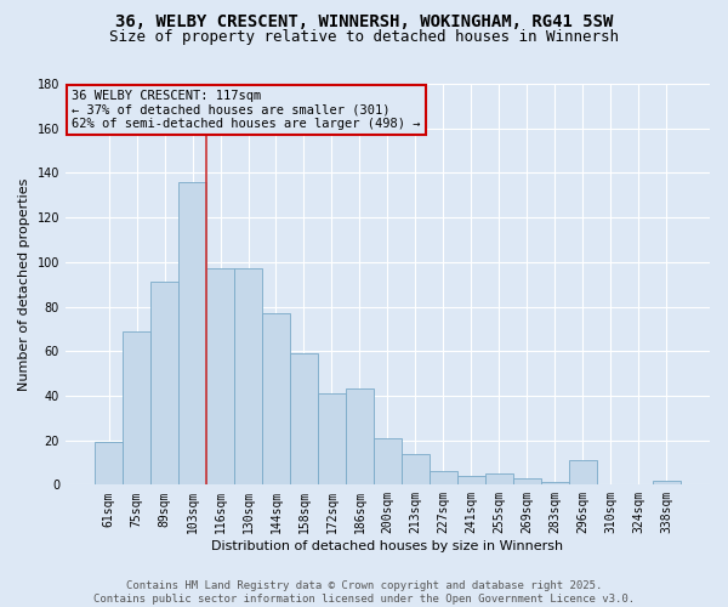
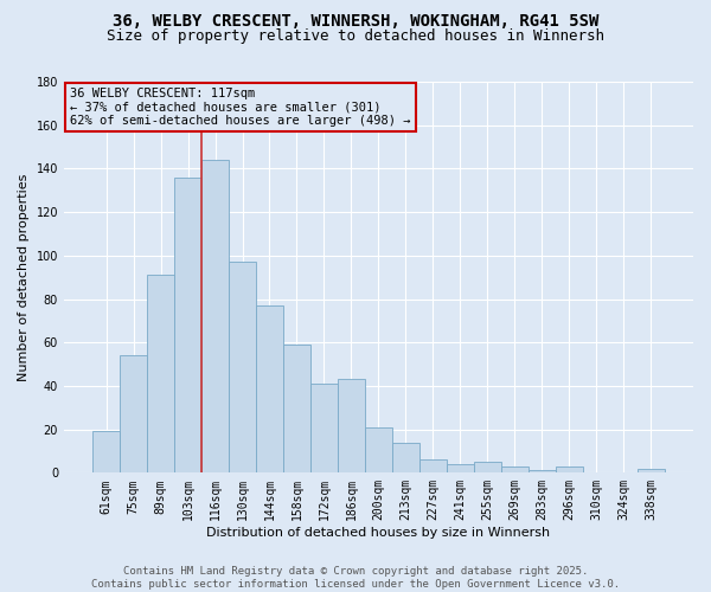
75sqm: 69 -> 54
116sqm: 97 -> 144
296sqm: 11 -> 3
